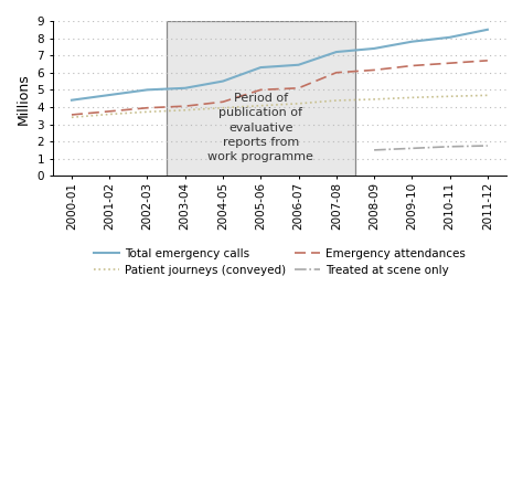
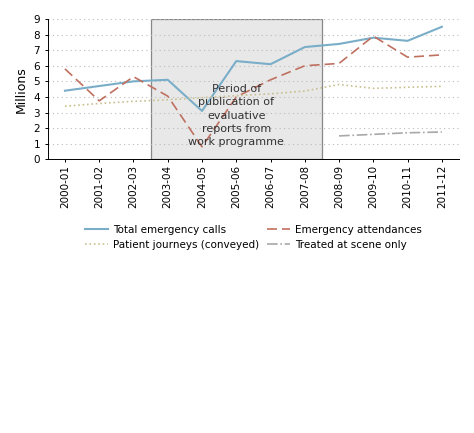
Emergency attendances/2000-01: 3.5 -> 5.8
Emergency attendances/2002-03: 4.0 -> 5.3
Total emergency calls/2004-05: 5.5 -> 3.1
Emergency attendances/2004-05: 4.3 -> 0.8
Emergency attendances/2005-06: 5.0 -> 4.0
Total emergency calls/2006-07: 6.5 -> 6.1
Patient journeys (conveyed)/2008-09: 4.5 -> 4.8
Emergency attendances/2009-10: 6.4 -> 7.9
Total emergency calls/2010-11: 8.1 -> 7.6
